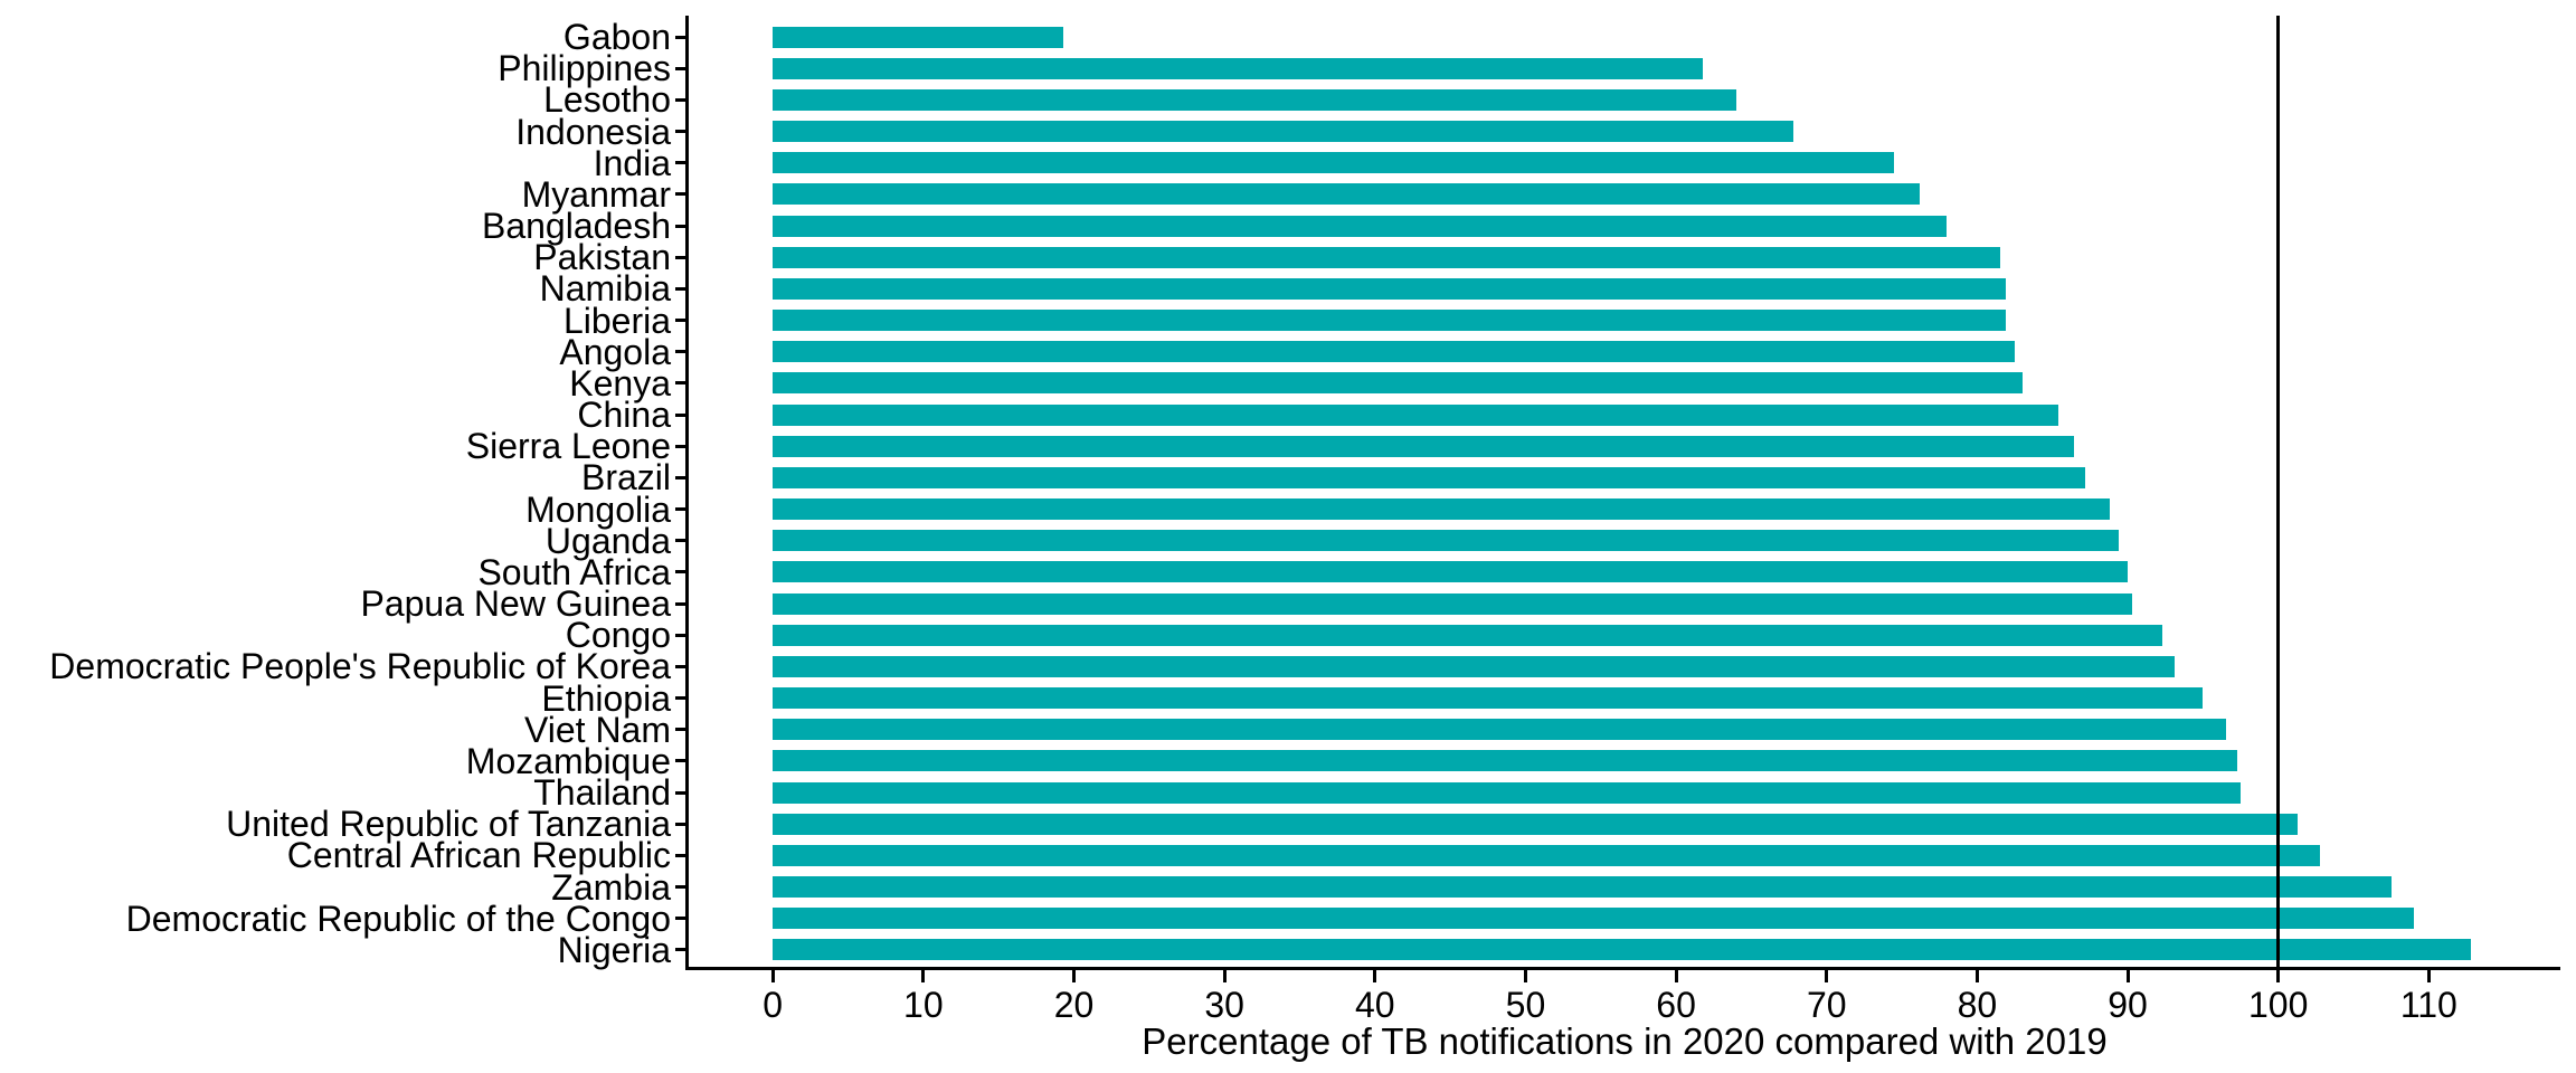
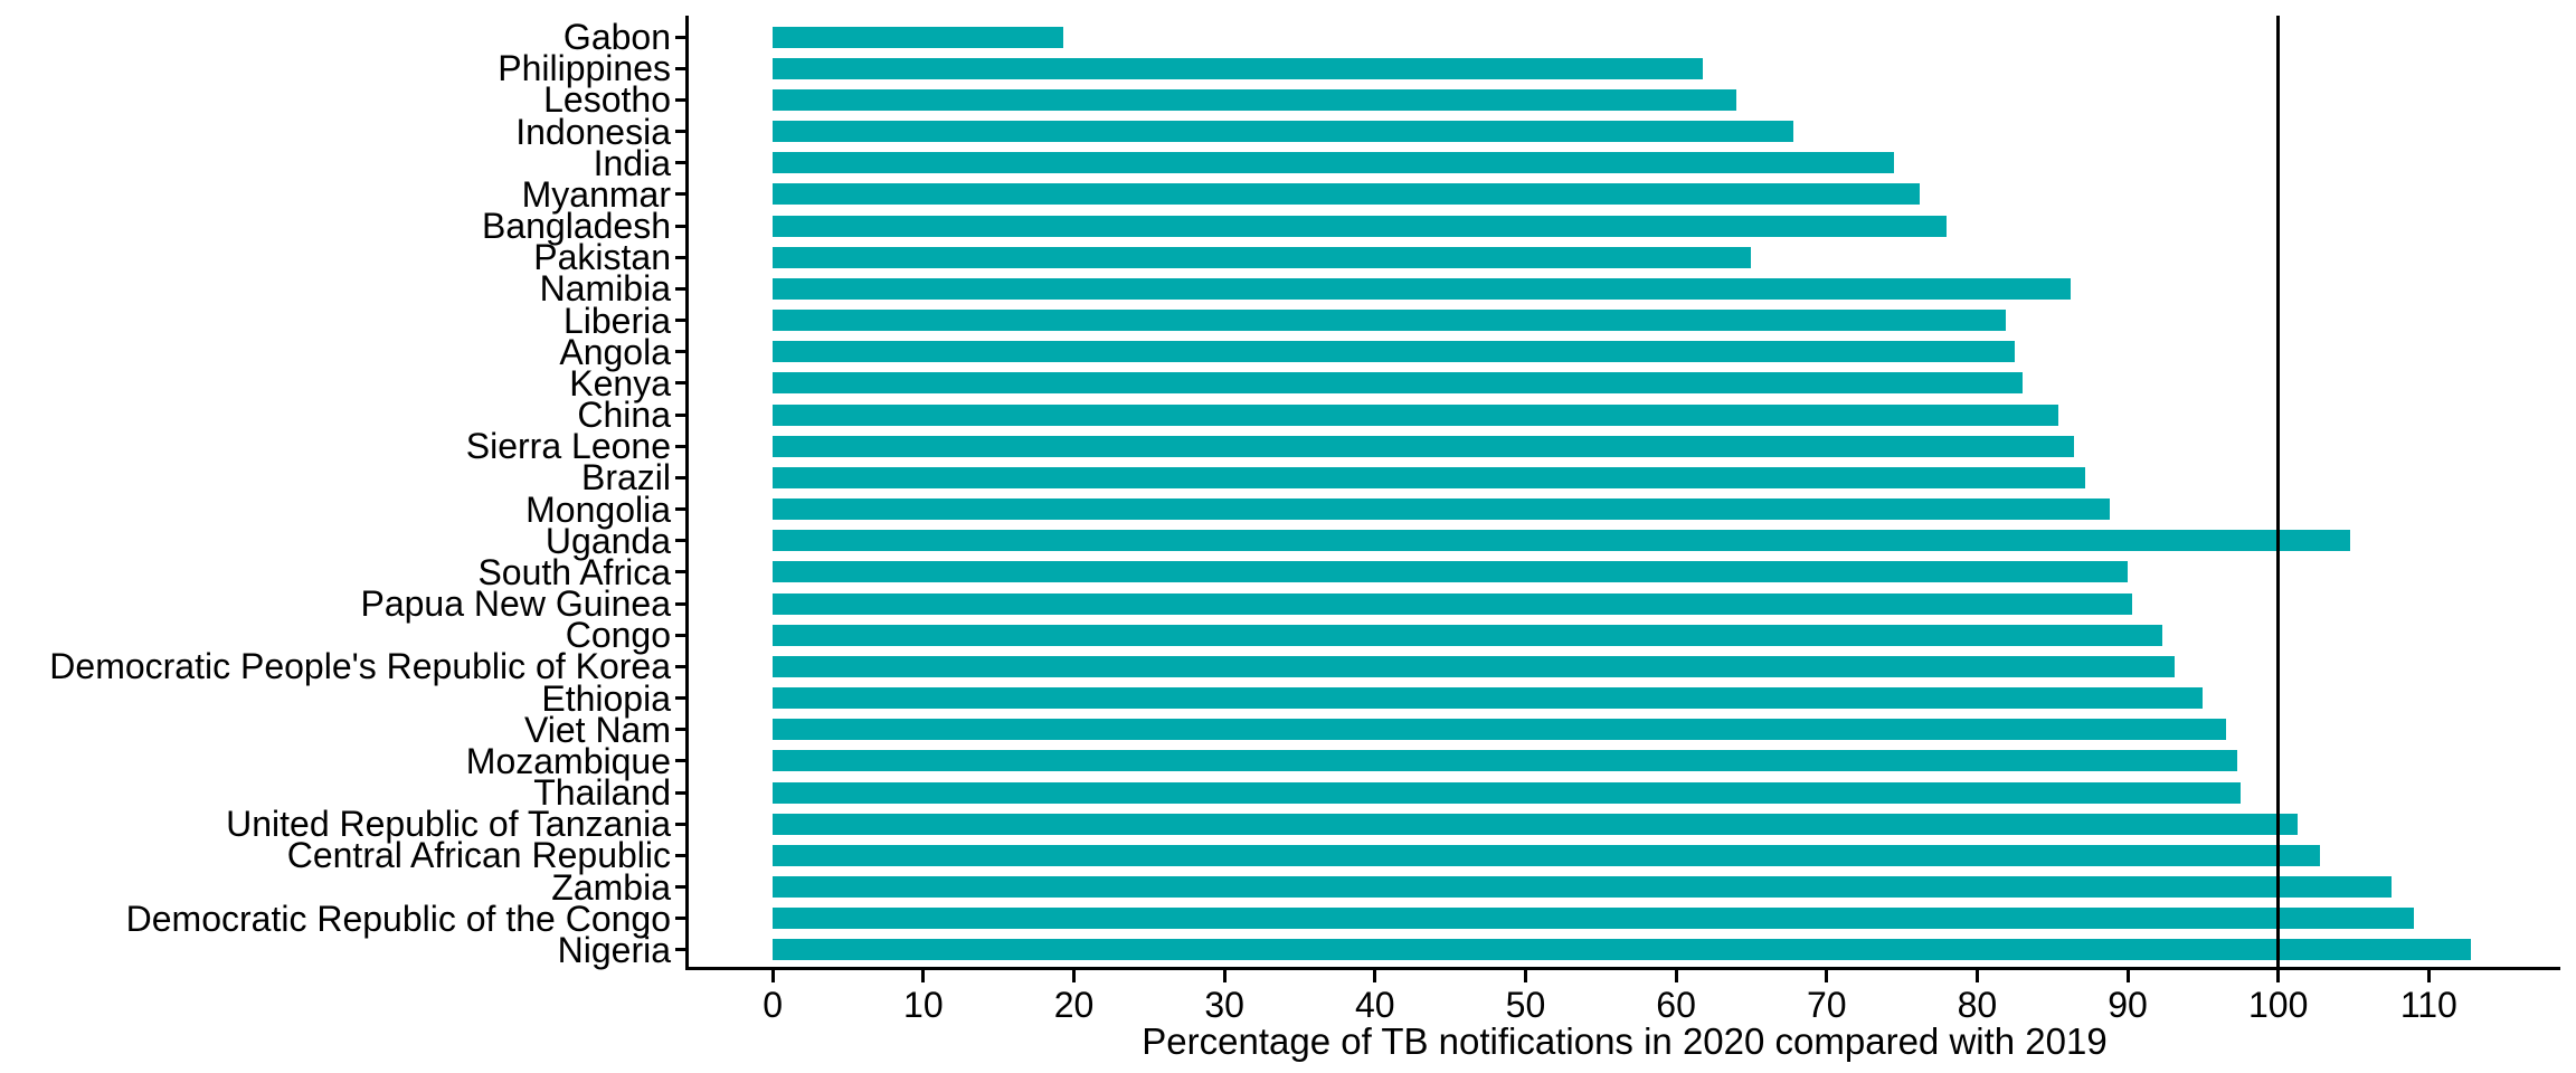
Pakistan: 81.5 -> 65.0
Namibia: 81.9 -> 86.2
Uganda: 89.4 -> 104.8
